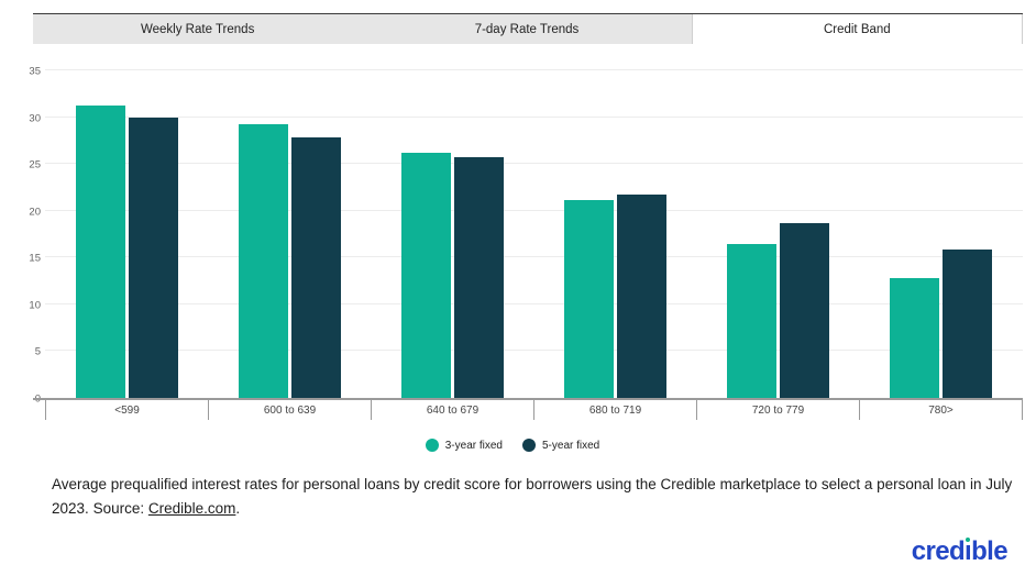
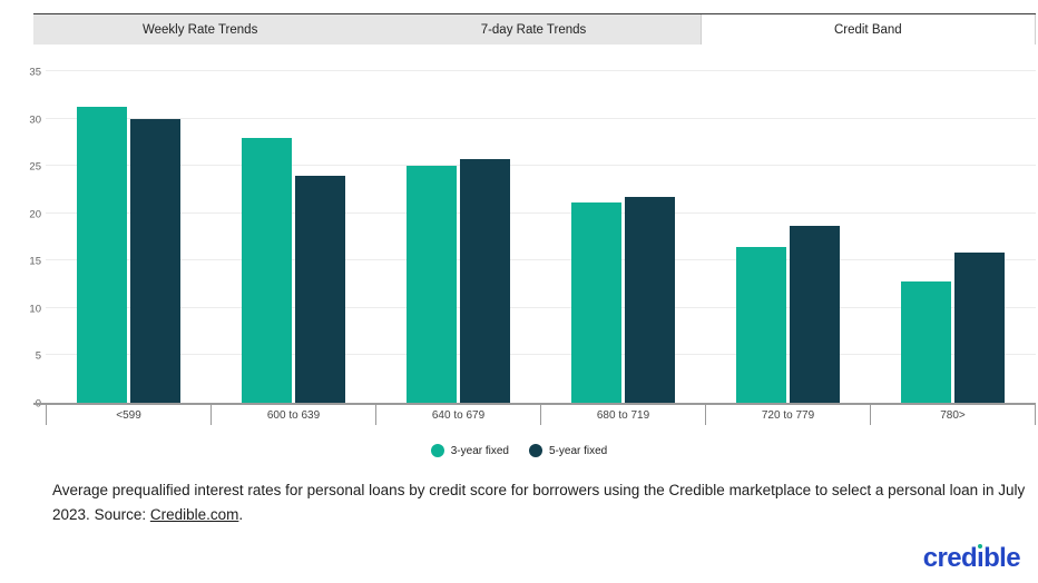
3-year fixed/600 to 639: 29 -> 28
5-year fixed/600 to 639: 28 -> 24
3-year fixed/640 to 679: 26 -> 25
